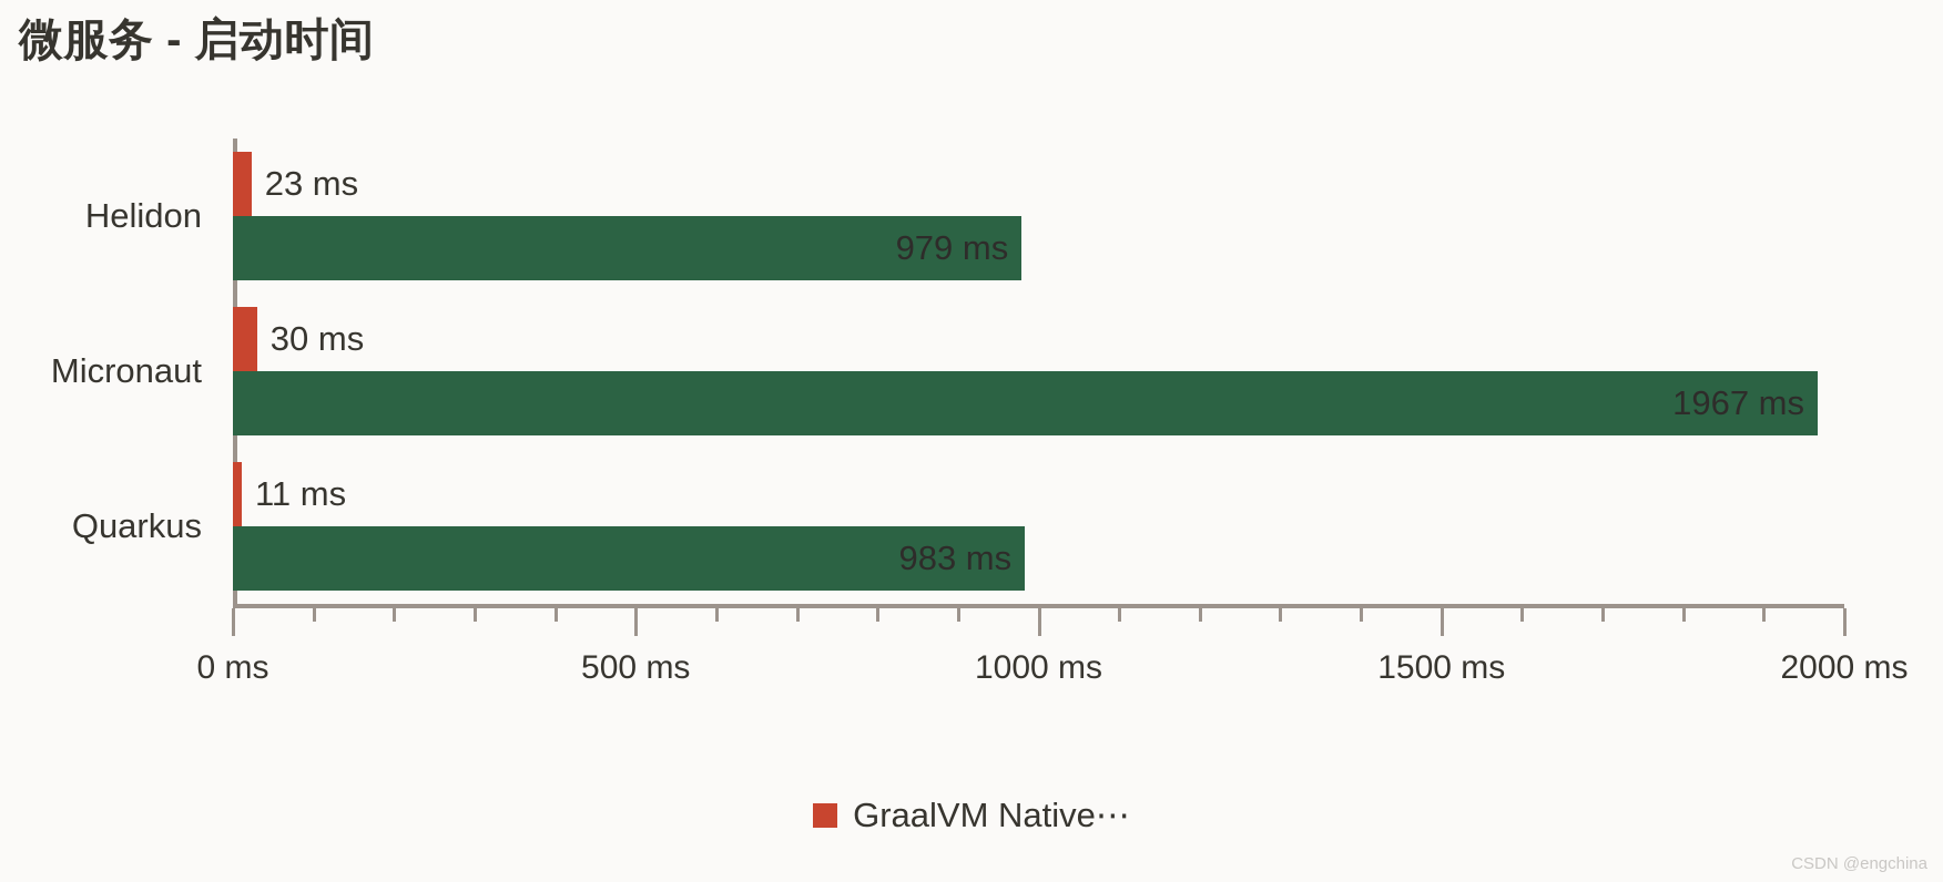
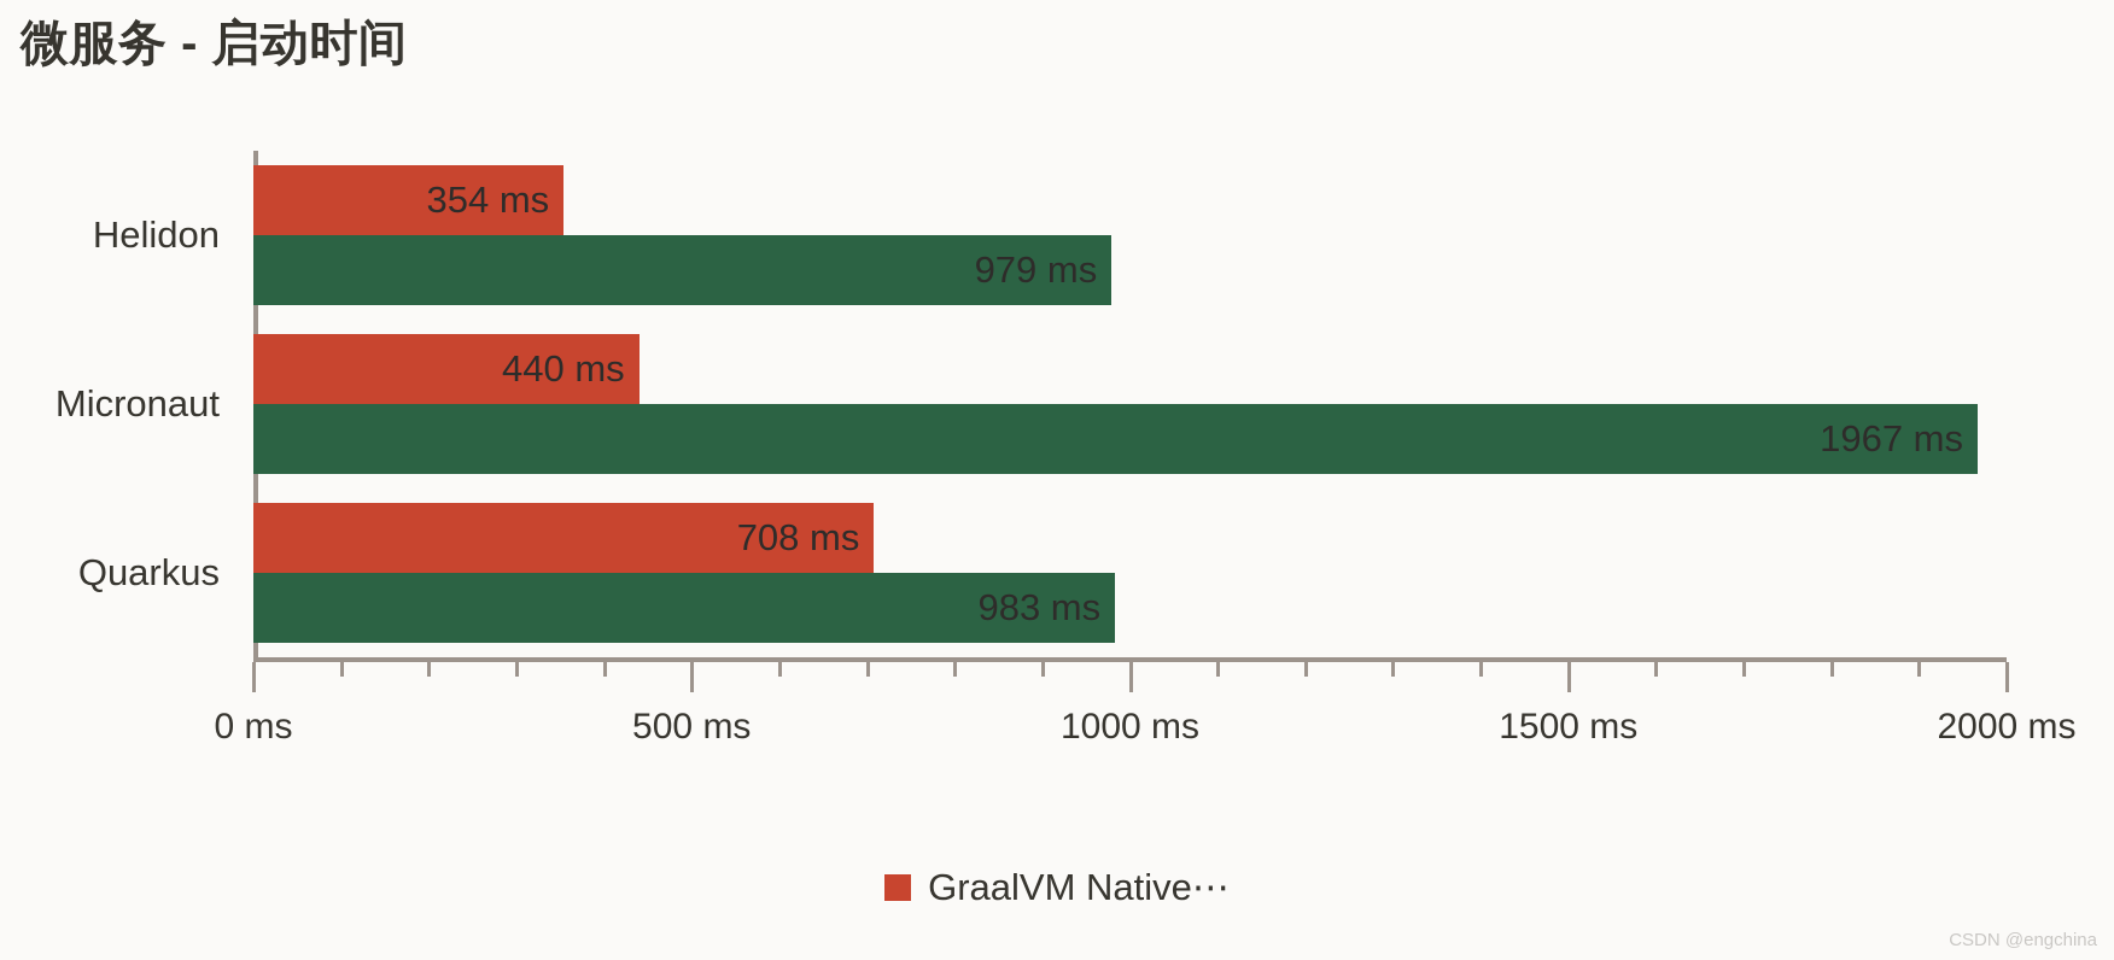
GraalVM Native⋯/Helidon: 23 -> 354
GraalVM Native⋯/Micronaut: 30 -> 440
GraalVM Native⋯/Quarkus: 11 -> 708
